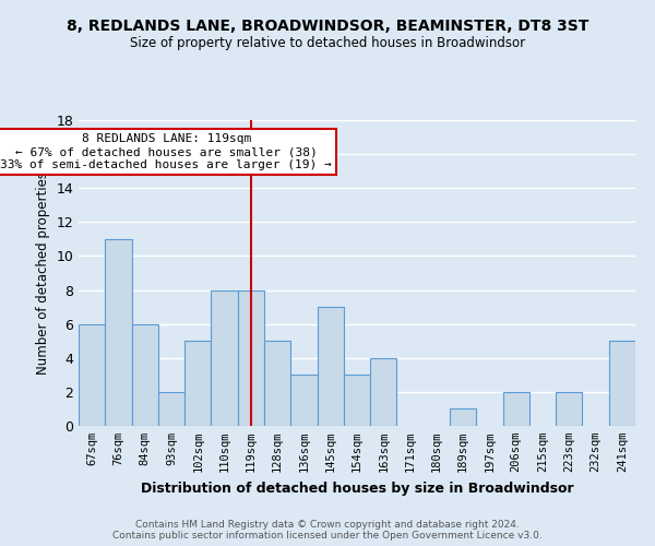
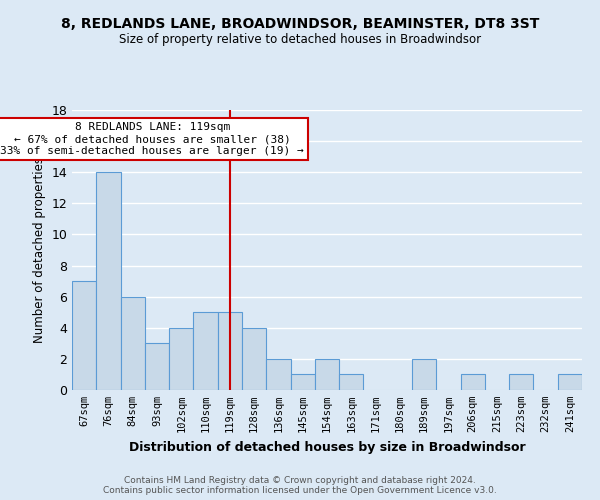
67sqm: 6 -> 7
76sqm: 11 -> 14
93sqm: 2 -> 3
102sqm: 5 -> 4
110sqm: 8 -> 5
119sqm: 8 -> 5
128sqm: 5 -> 4
136sqm: 3 -> 2
145sqm: 7 -> 1
154sqm: 3 -> 2
163sqm: 4 -> 1
189sqm: 1 -> 2
206sqm: 2 -> 1
223sqm: 2 -> 1
241sqm: 5 -> 1
